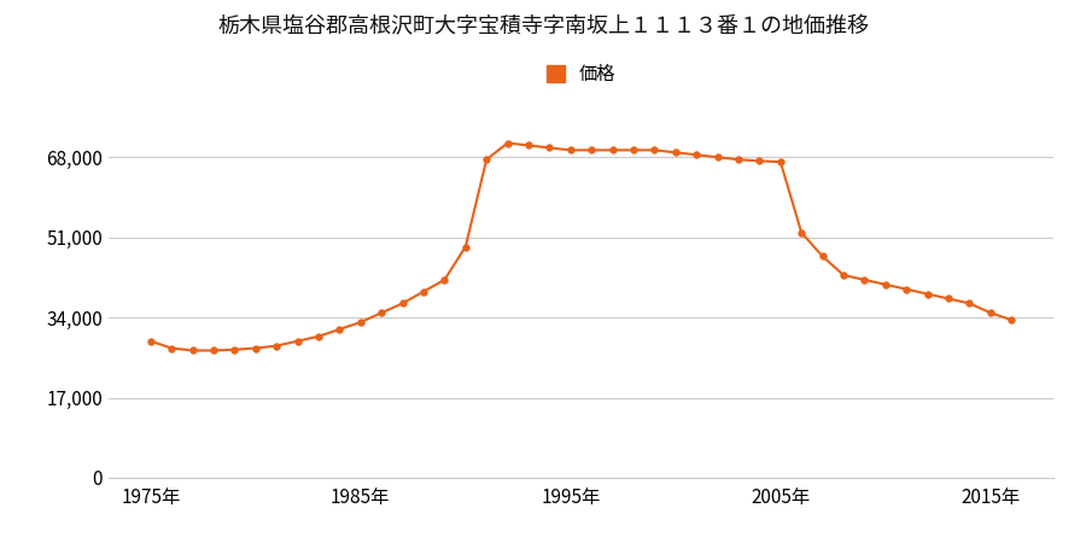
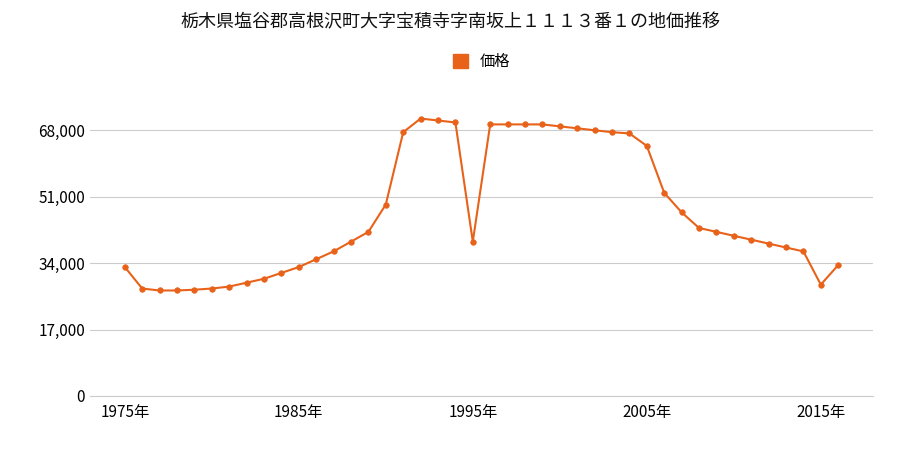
1975年: 29,000 -> 33,000
1995年: 69,500 -> 39,500
2005年: 67,000 -> 64,000
2015年: 35,000 -> 28,500
